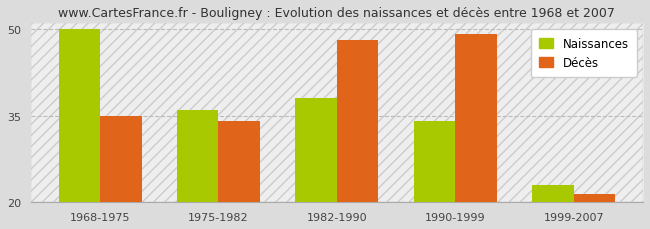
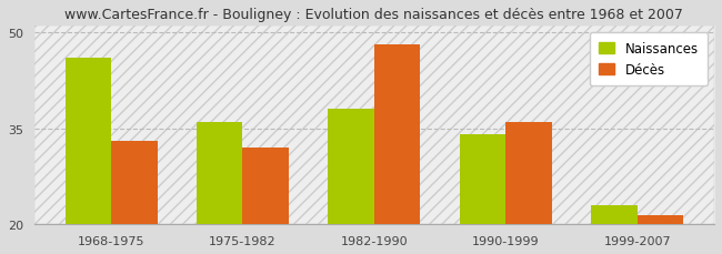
Naissances/1968-1975: 50 -> 46
Décès/1968-1975: 35.0 -> 33.0
Décès/1975-1982: 34.0 -> 32.0
Décès/1990-1999: 49.0 -> 36.0
